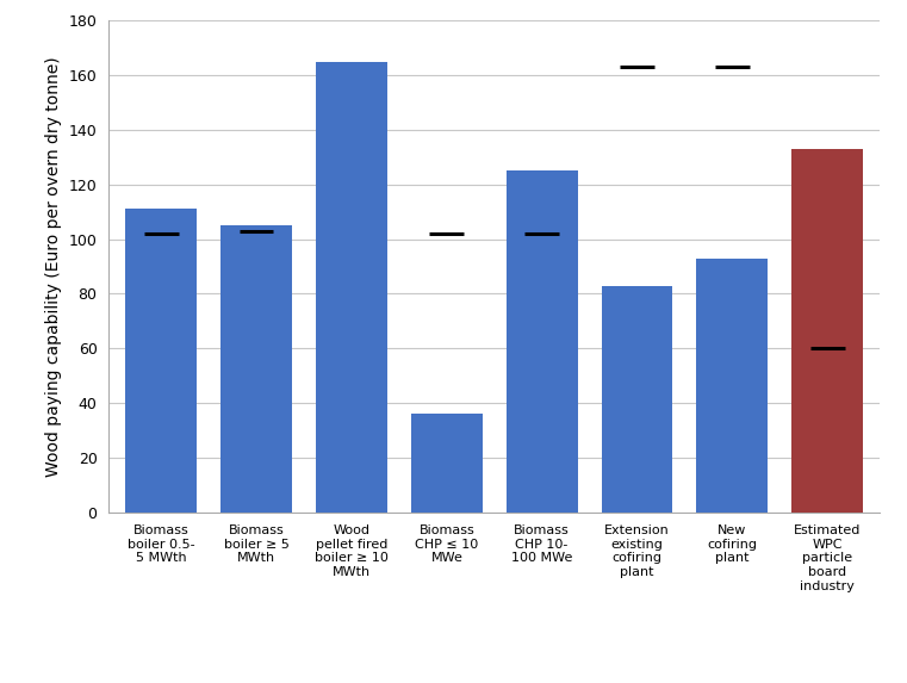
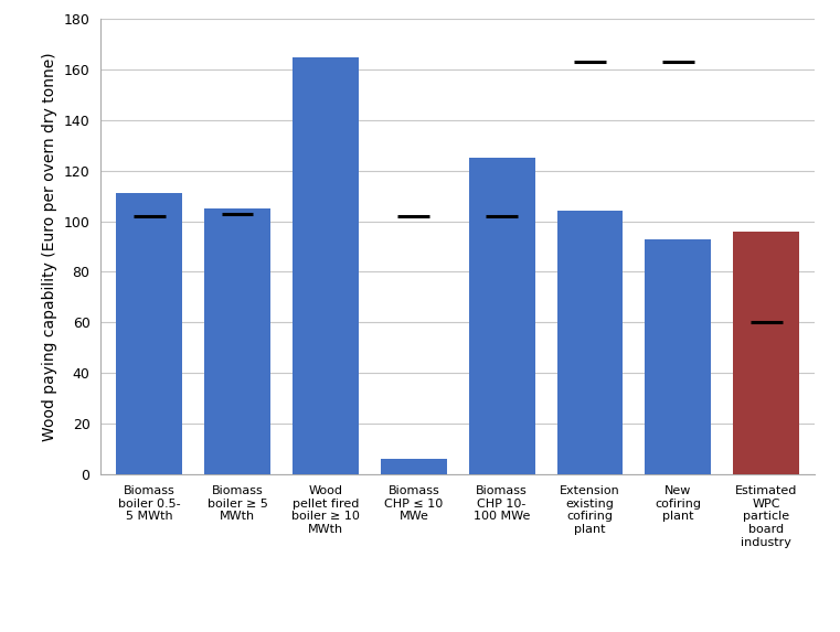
Biomass CHP ≤ 10 MWe: 36 -> 6
Extension existing cofiring plant: 83 -> 104
Estimated WPC particle board industry: 133 -> 96
